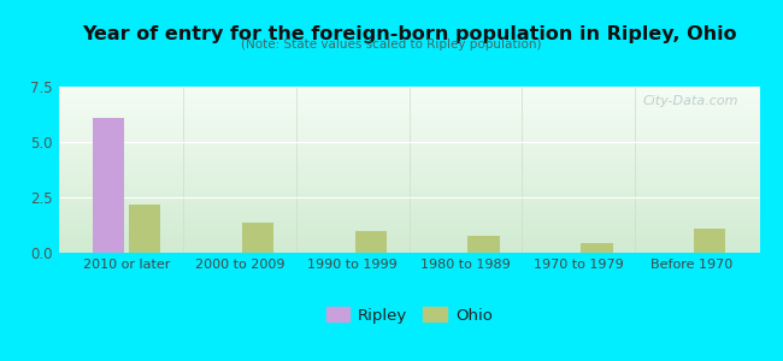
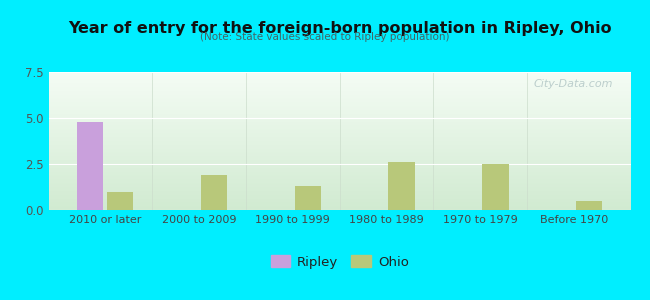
Ripley/2010 or later: 6.1 -> 4.8
Ohio/2010 or later: 2.2 -> 1.0
Ohio/2000 to 2009: 1.4 -> 1.9
Ohio/1990 to 1999: 1.0 -> 1.3
Ohio/1980 to 1989: 0.8 -> 2.6
Ohio/1970 to 1979: 0.5 -> 2.5
Ohio/Before 1970: 1.1 -> 0.5
